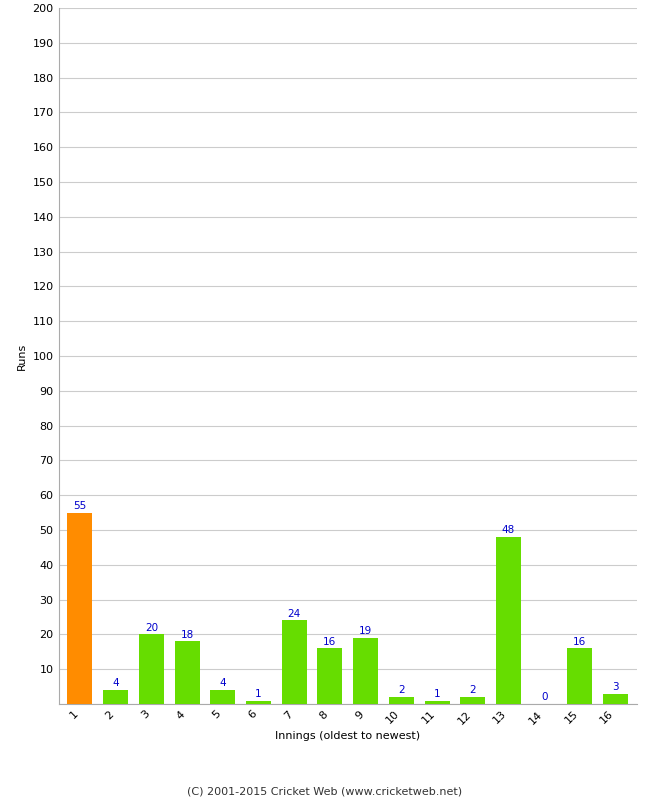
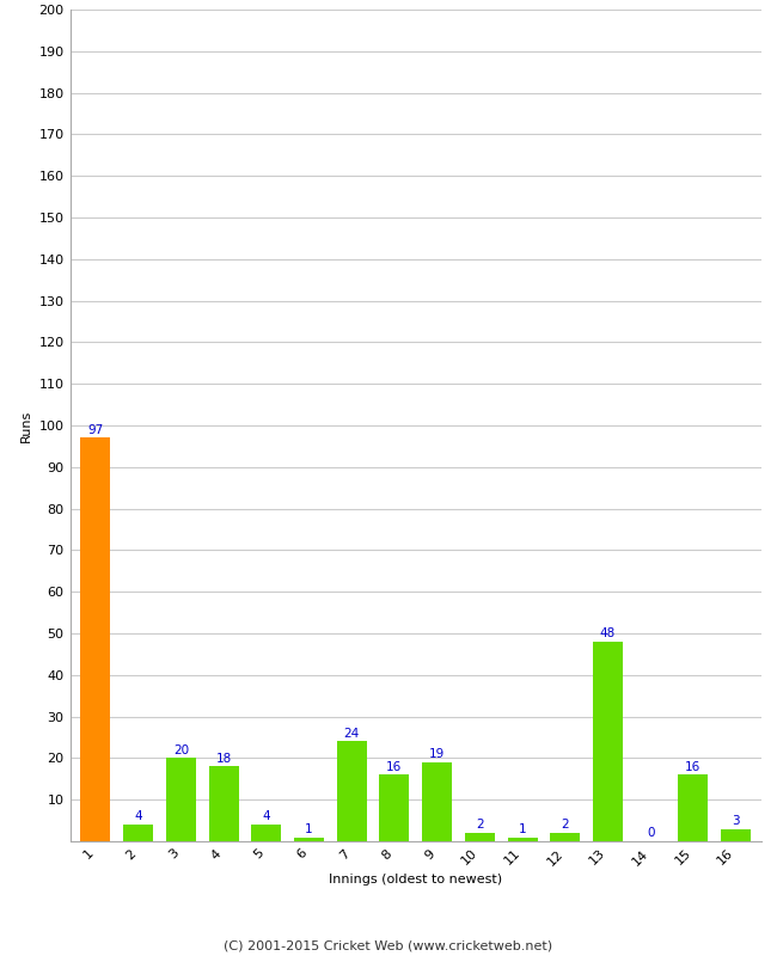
1: 55 -> 97
